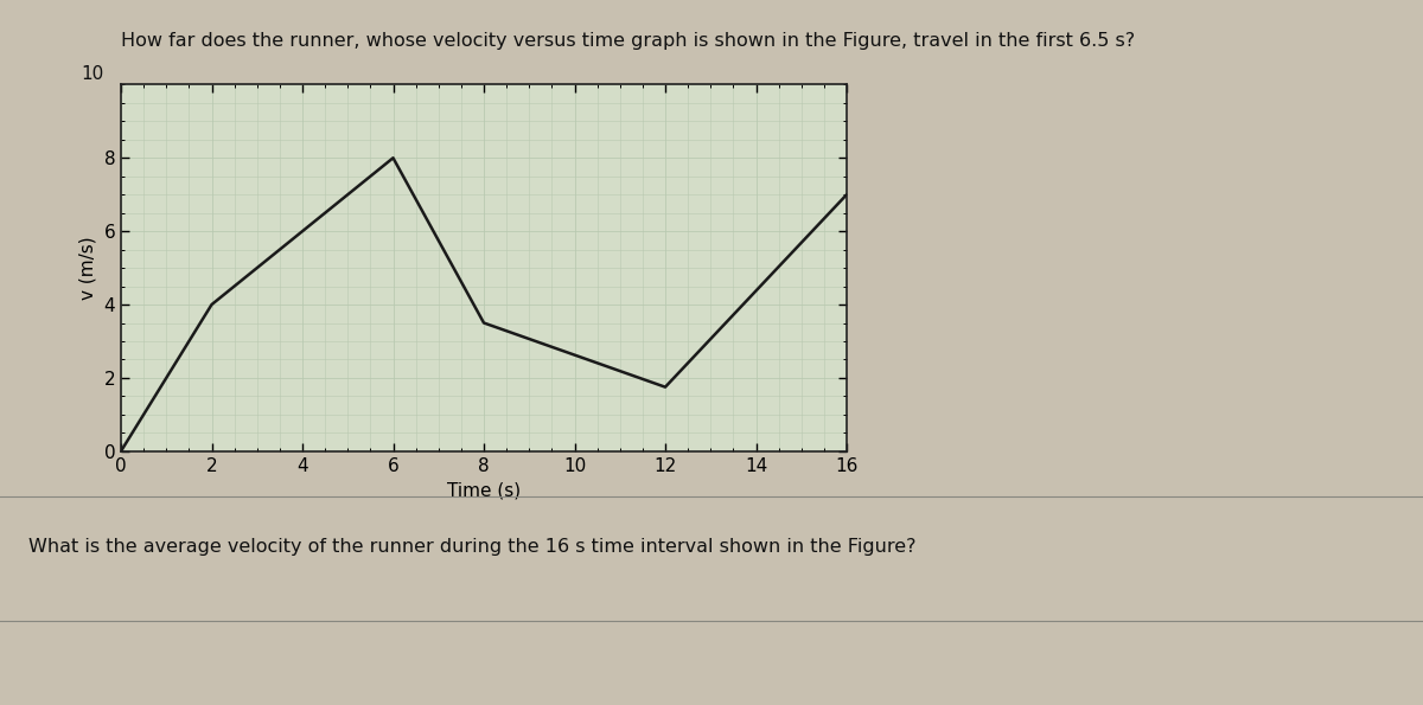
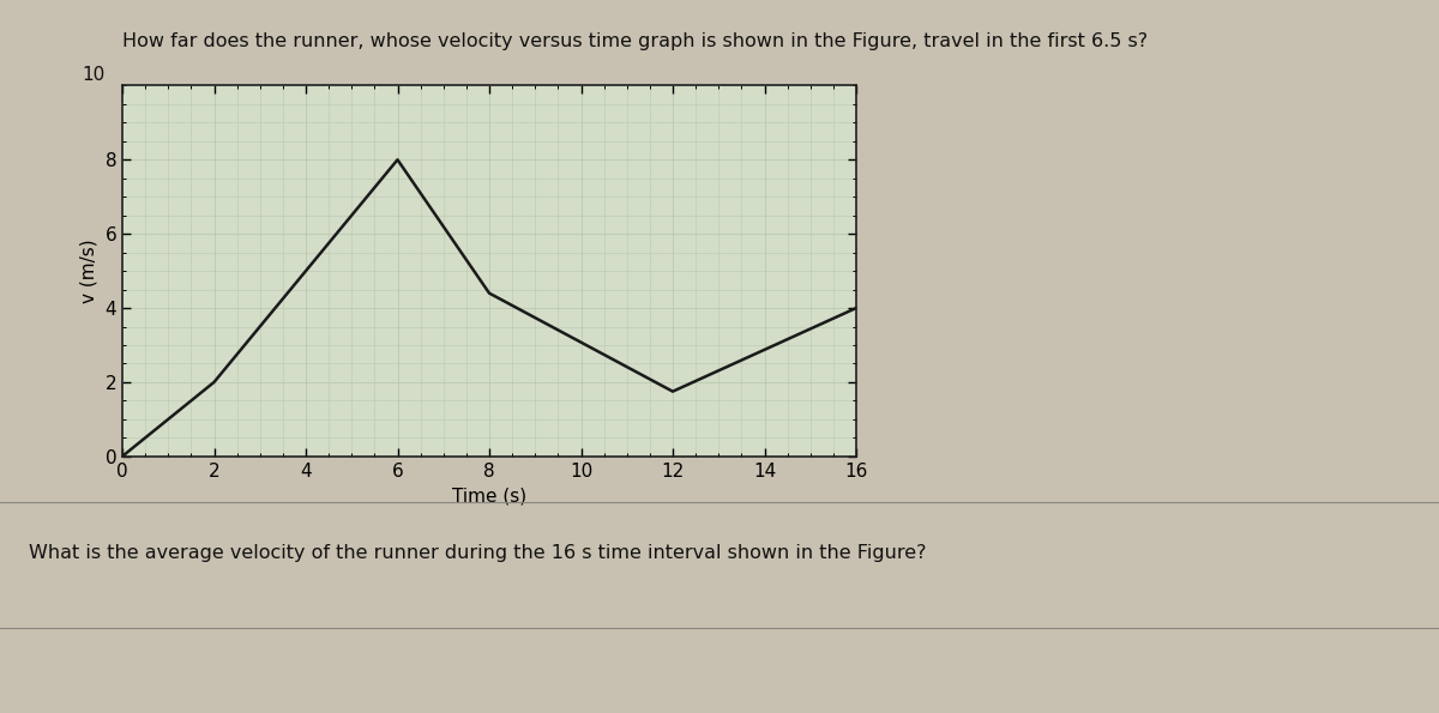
2: 4.00 -> 2.00
8: 3.50 -> 4.40
16: 7.00 -> 4.00
